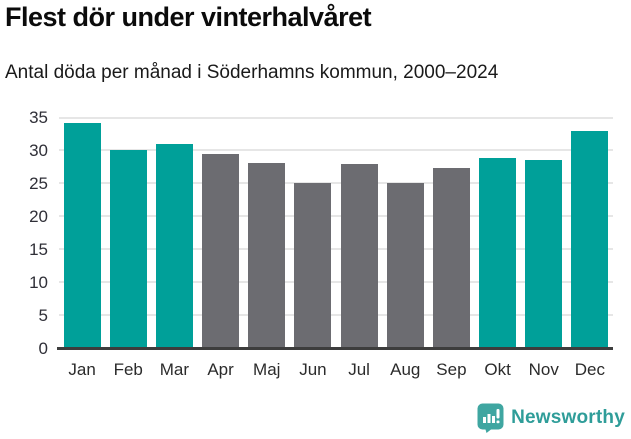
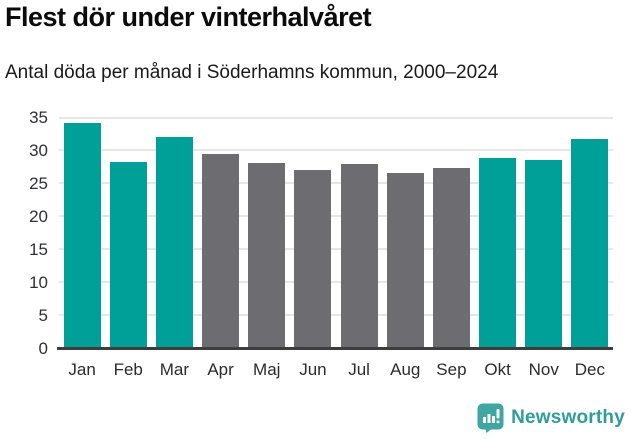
Feb: 30 -> 28
Mar: 31 -> 32
Jun: 25 -> 27
Aug: 25 -> 26
Dec: 33 -> 32
